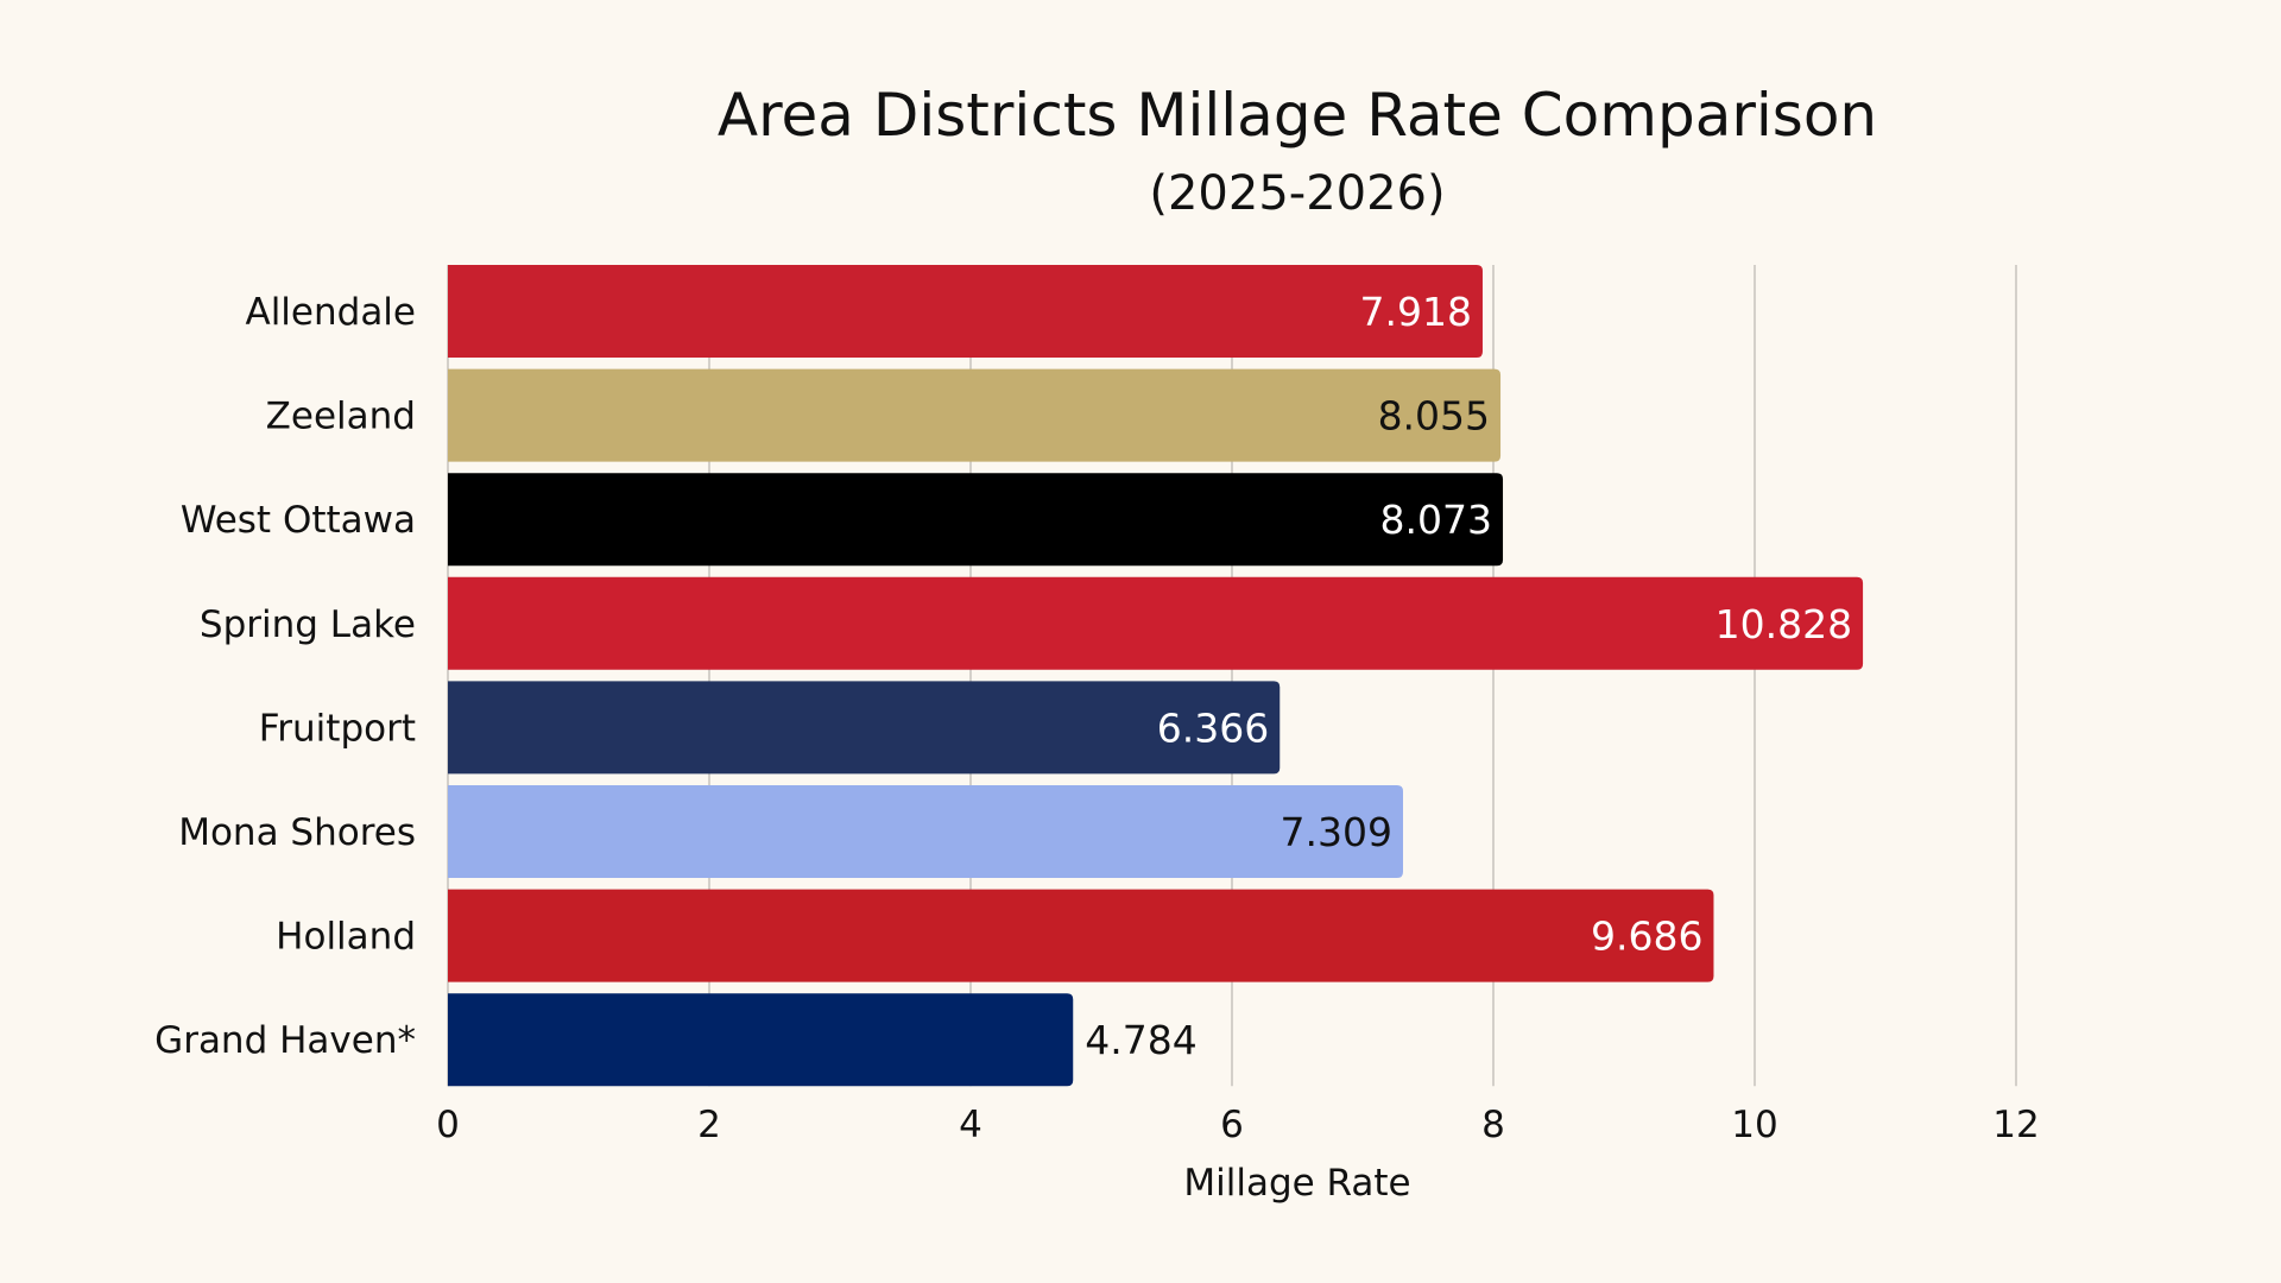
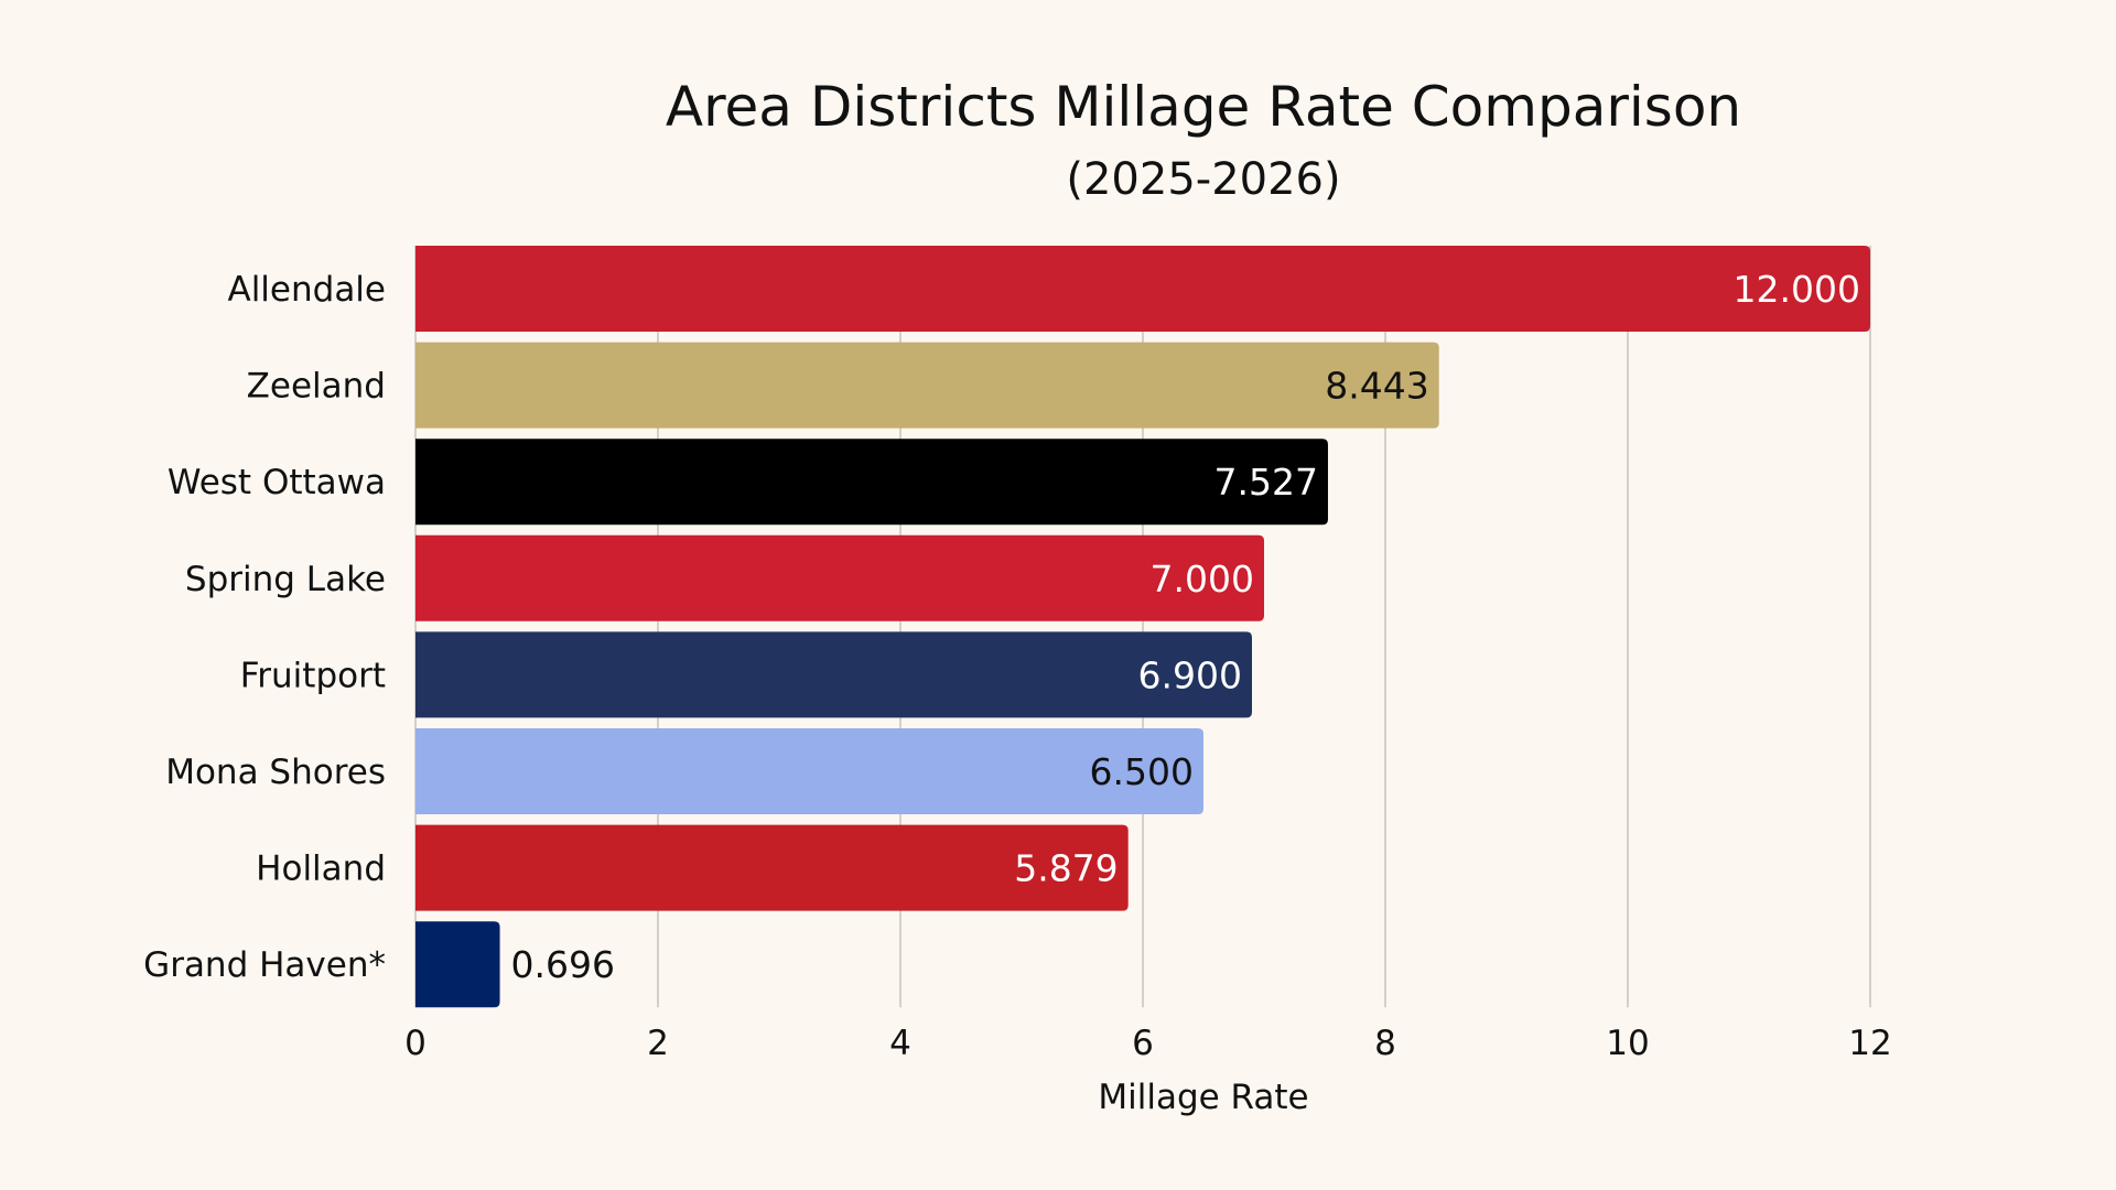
Allendale: 7.918 -> 12.000
Zeeland: 8.055 -> 8.443
West Ottawa: 8.073 -> 7.527
Spring Lake: 10.828 -> 7.000
Fruitport: 6.366 -> 6.900
Mona Shores: 7.309 -> 6.500
Holland: 9.686 -> 5.879
Grand Haven*: 4.784 -> 0.696
